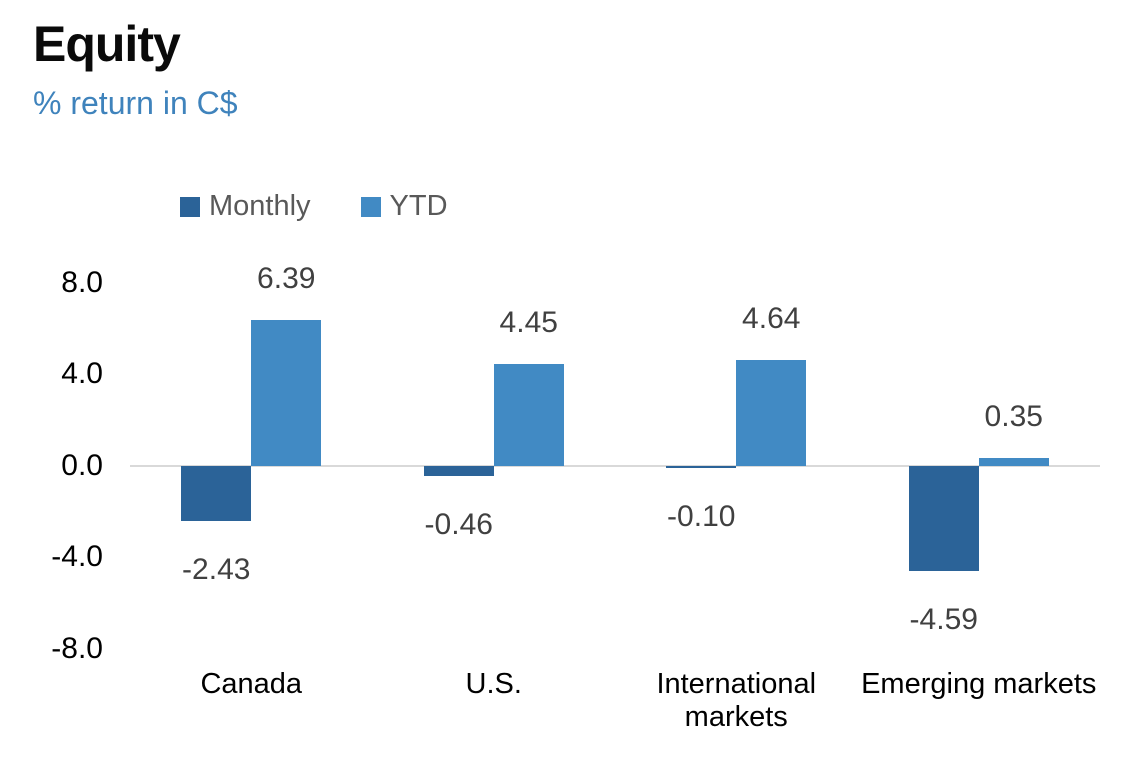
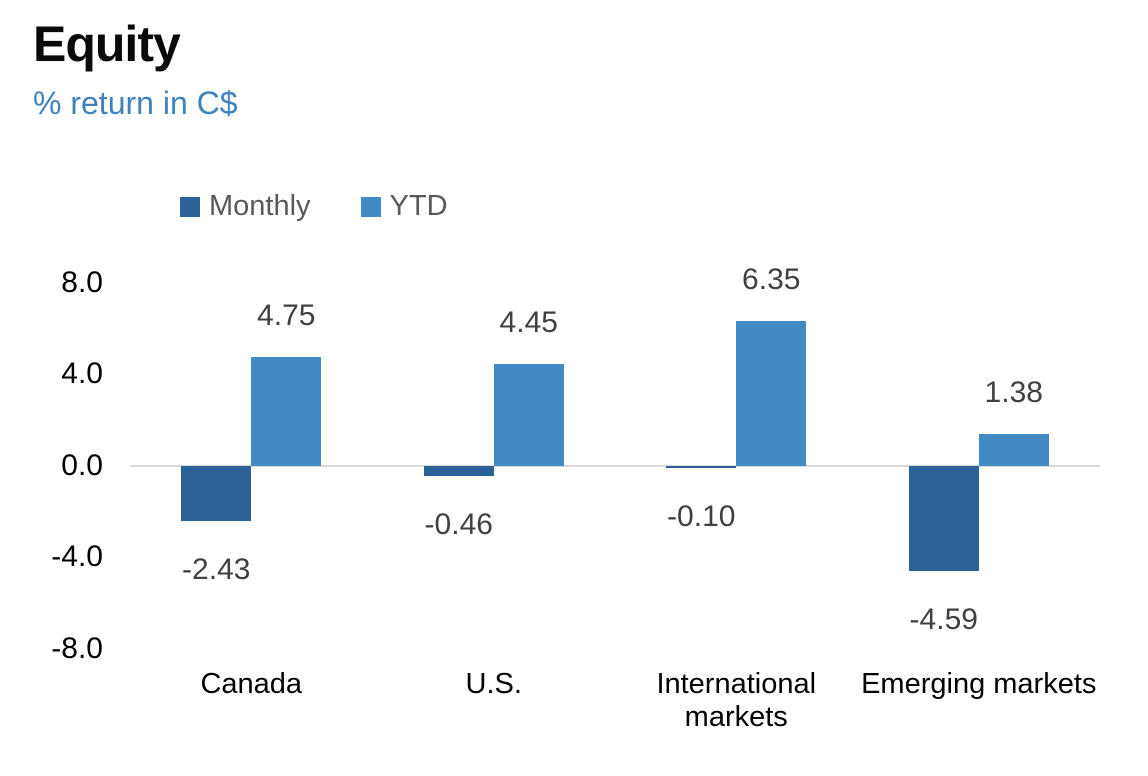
YTD/Canada: 6.39 -> 4.75
YTD/International markets: 4.64 -> 6.35
YTD/Emerging markets: 0.35 -> 1.38
